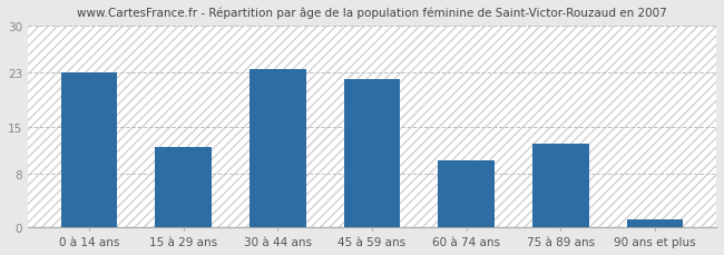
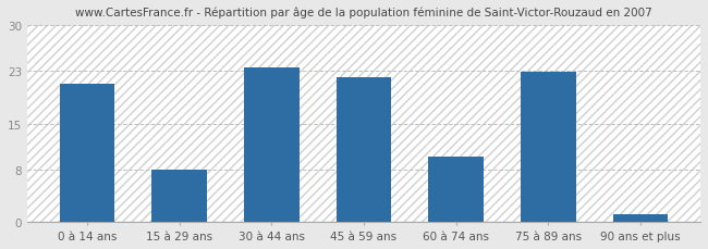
0 à 14 ans: 23.0 -> 21.0
15 à 29 ans: 12.0 -> 8.0
75 à 89 ans: 12.5 -> 22.8
